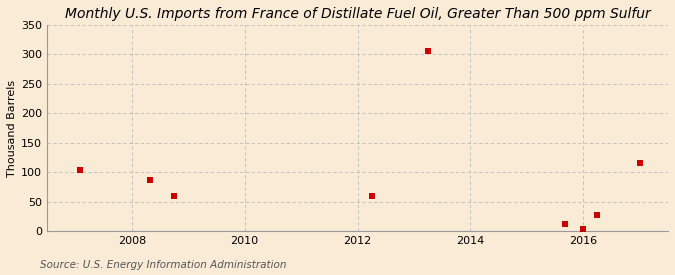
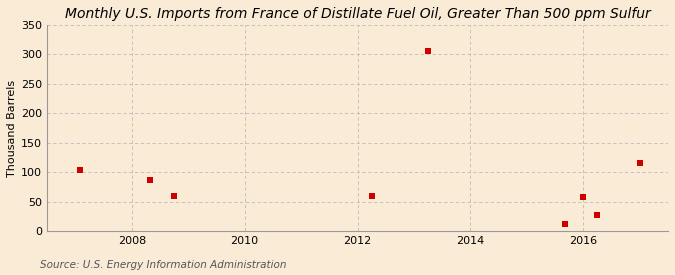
2016: 3 -> 58
